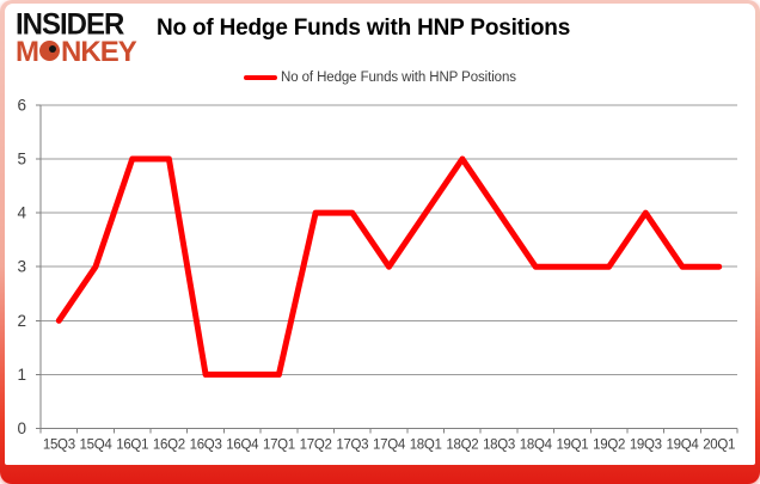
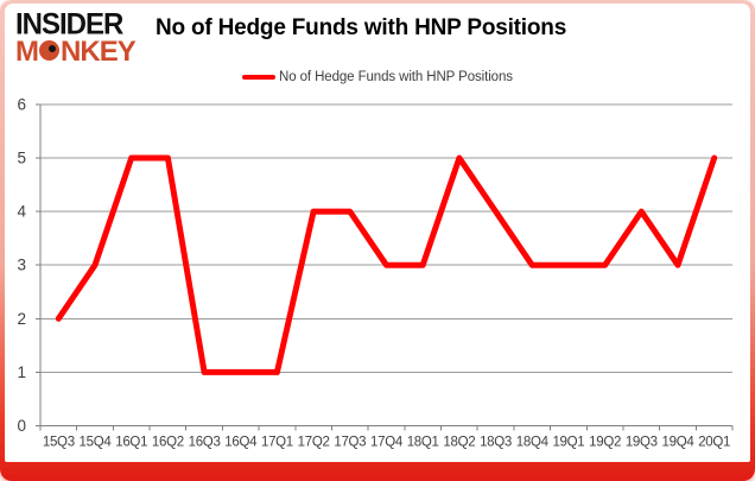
18Q1: 4 -> 3
20Q1: 3 -> 5
